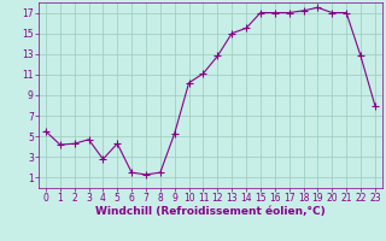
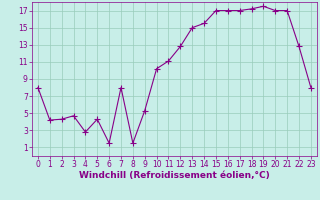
0: 5.5 -> 8.0
7: 1.3 -> 8.0
